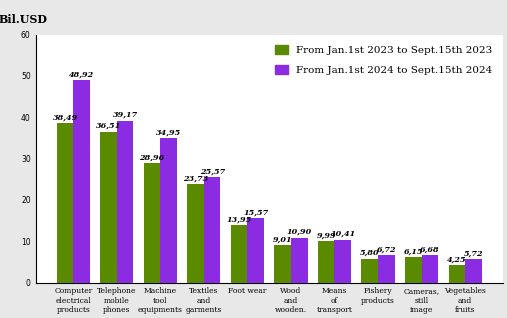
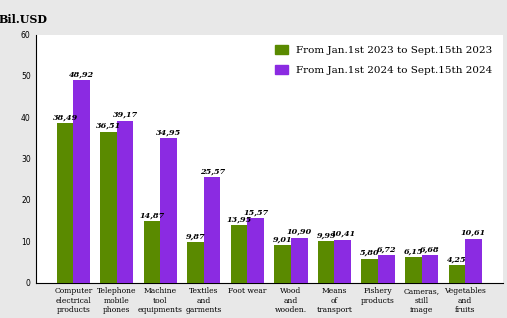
From Jan.1st 2023 to Sept.15th 2023/Machine tool equipments: 28,96 -> 14,87
From Jan.1st 2023 to Sept.15th 2023/Textiles and garments: 23,73 -> 9,87
From Jan.1st 2024 to Sept.15th 2024/Vegetables and fruits: 5,72 -> 10,61
